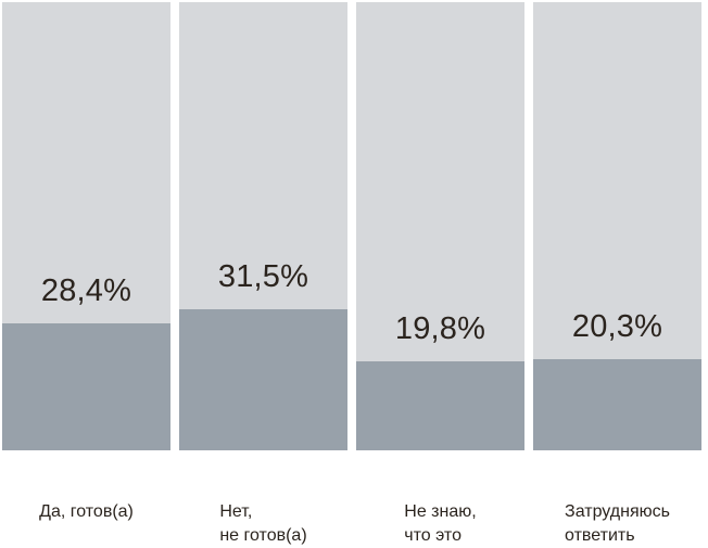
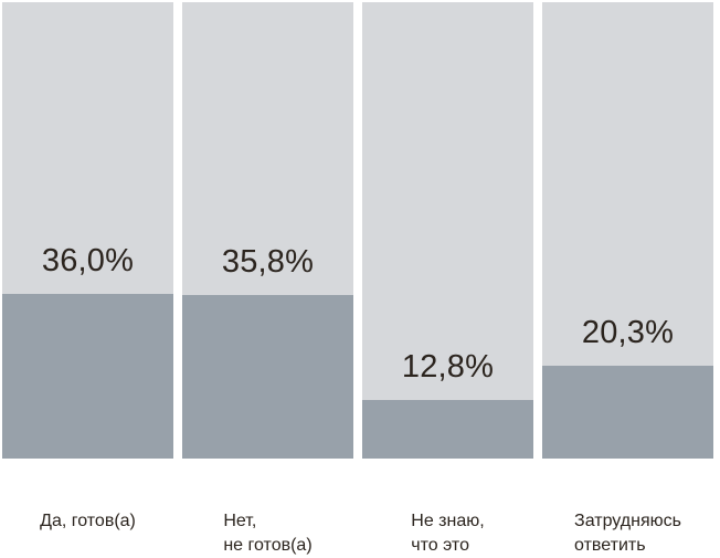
Да, готов(а): 28,4% -> 36,0%
Нет, не готов(а): 31,5% -> 35,8%
Не знаю, что это: 19,8% -> 12,8%
